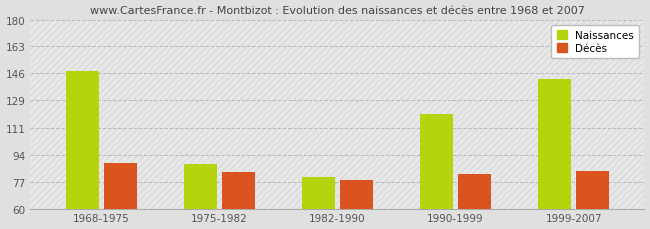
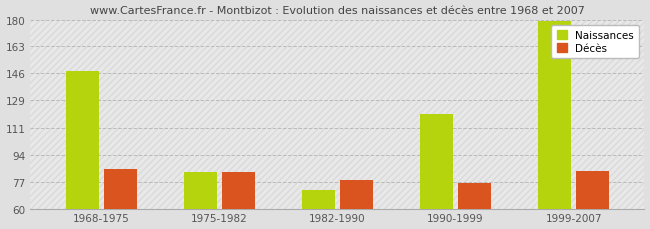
Décès/1968-1975: 89 -> 85
Naissances/1975-1982: 88 -> 83
Naissances/1982-1990: 80 -> 72
Décès/1990-1999: 82 -> 76
Naissances/1999-2007: 142 -> 179
